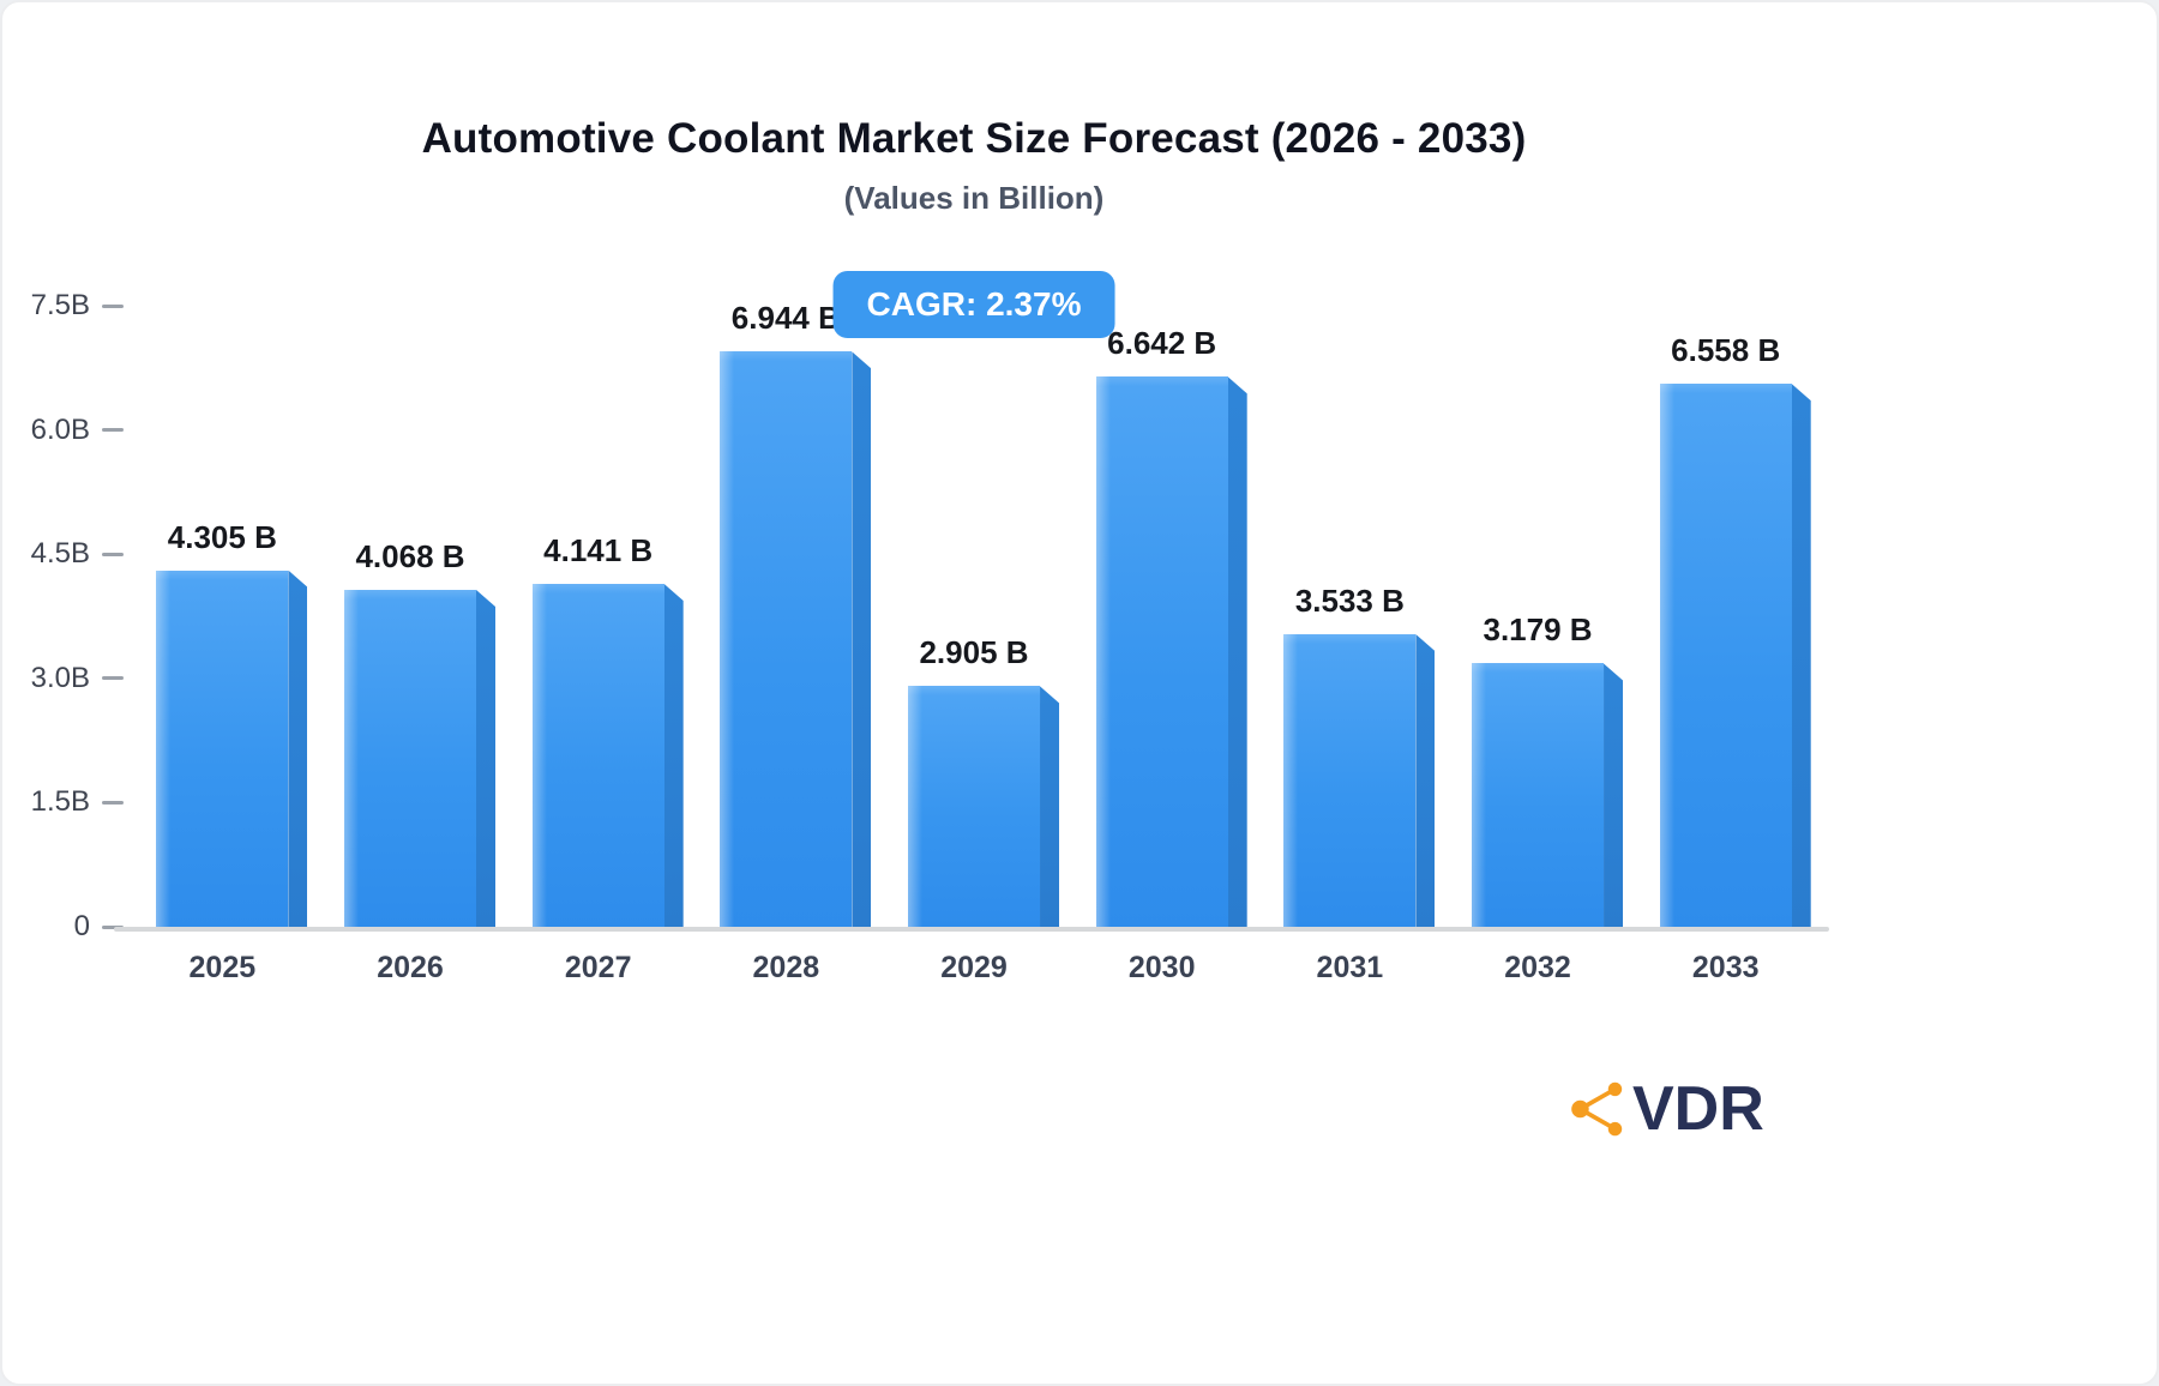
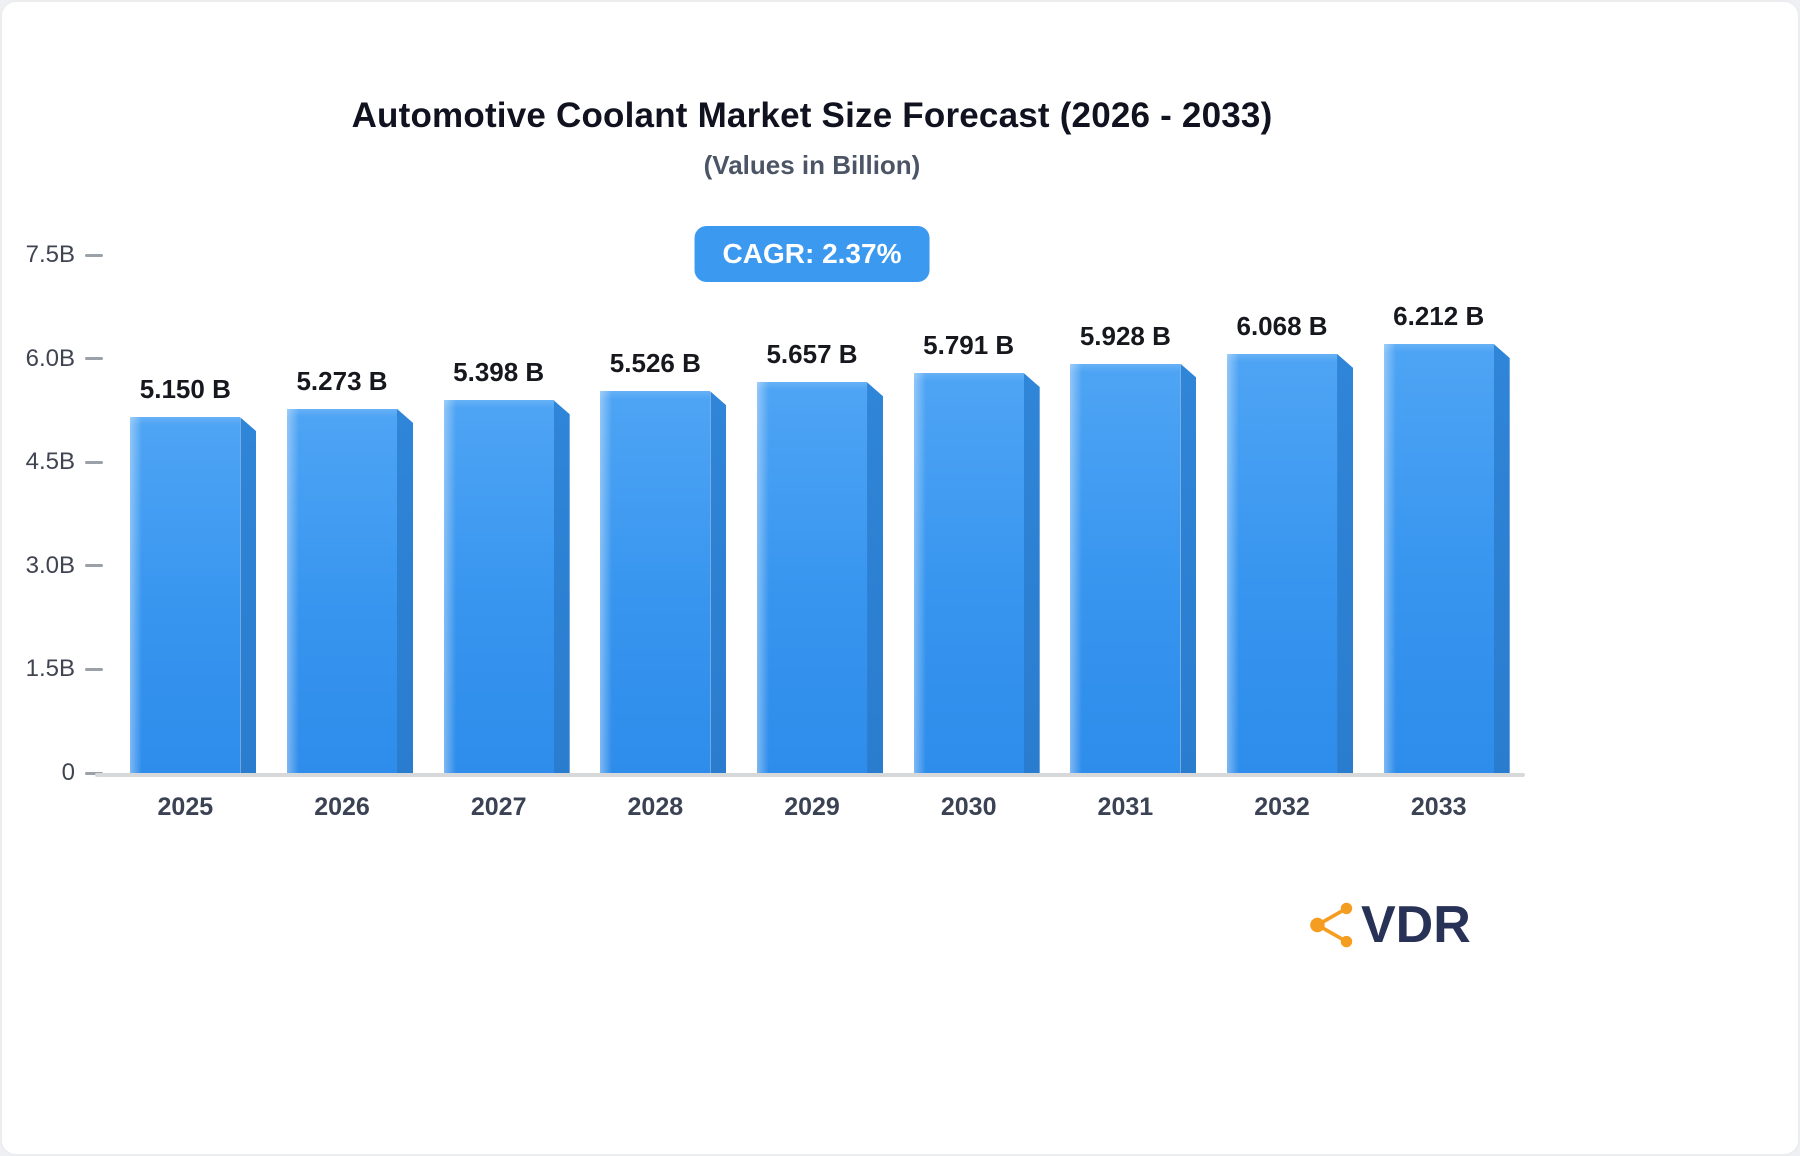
2025: 4.305 -> 5.150
2026: 4.068 -> 5.273
2027: 4.141 -> 5.398
2028: 6.944 -> 5.526
2029: 2.905 -> 5.657
2030: 6.642 -> 5.791
2031: 3.533 -> 5.928
2032: 3.179 -> 6.068
2033: 6.558 -> 6.212
